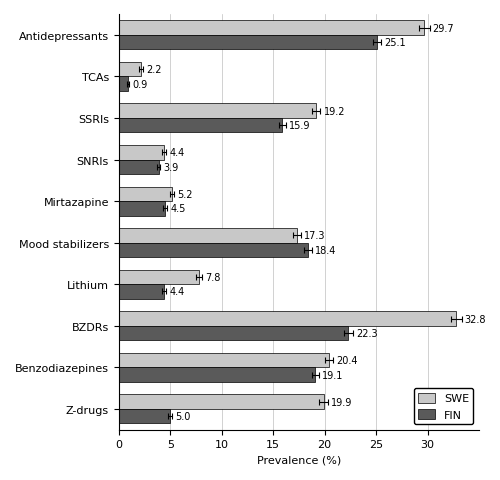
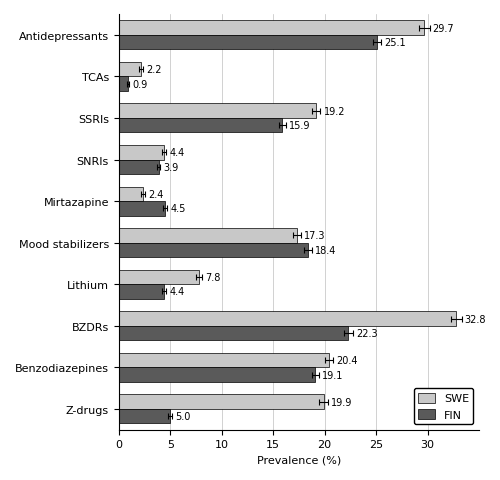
SWE/Mirtazapine: 5.2 -> 2.4
